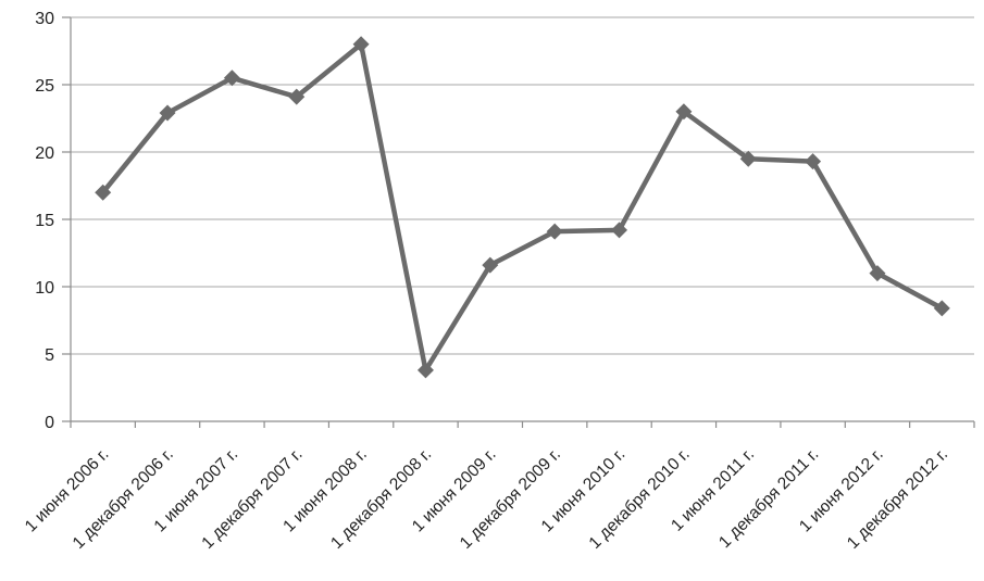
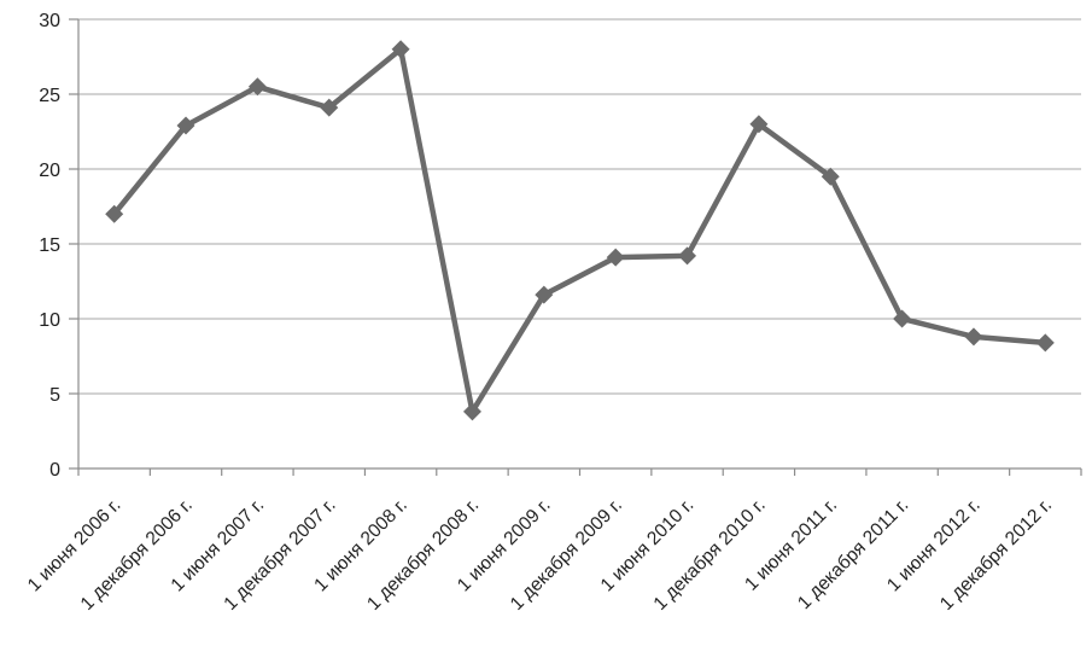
1 декабря 2011 г.: 19.3 -> 10.0
1 июня 2012 г.: 11.0 -> 8.8
